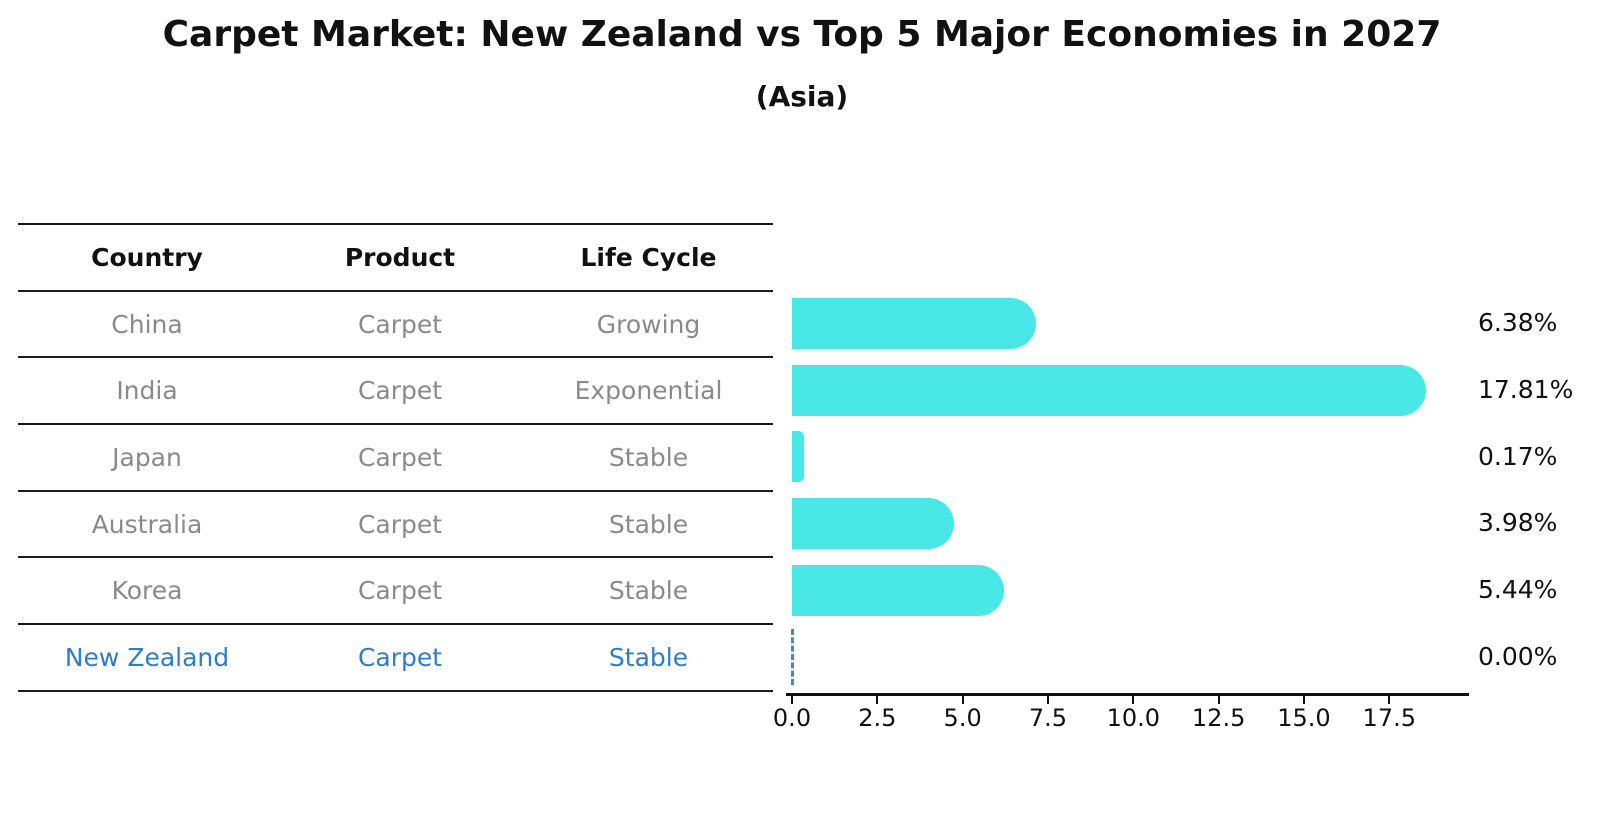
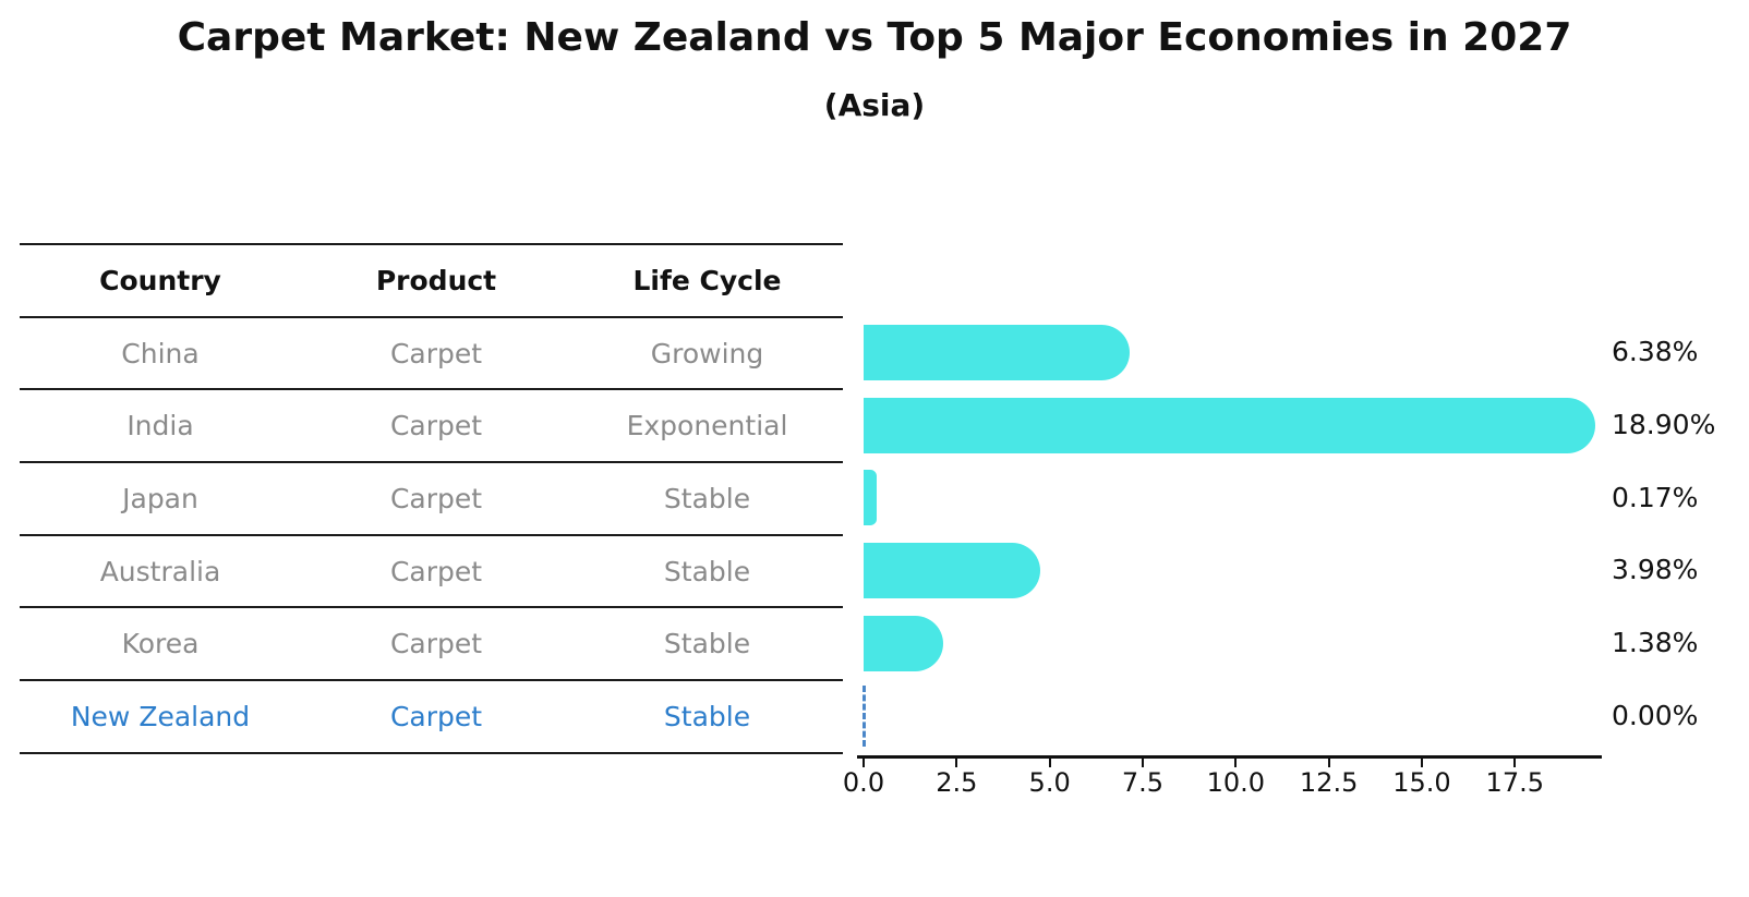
India: 17.81% -> 18.90%
Korea: 5.44% -> 1.38%
